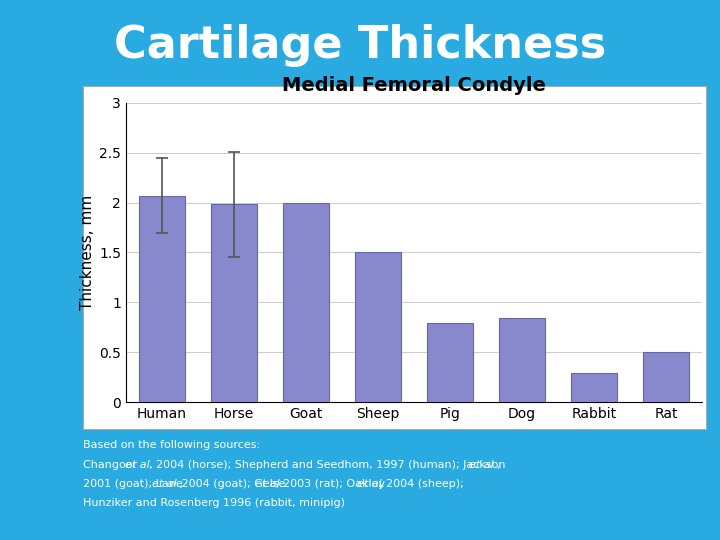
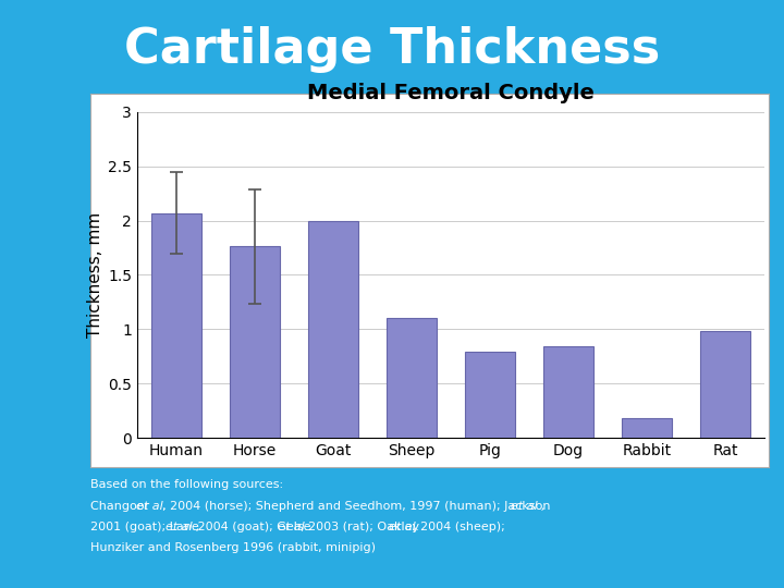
Horse: 1.98 -> 1.76
Sheep: 1.50 -> 1.10
Rabbit: 0.29 -> 0.18
Rat: 0.50 -> 0.98
